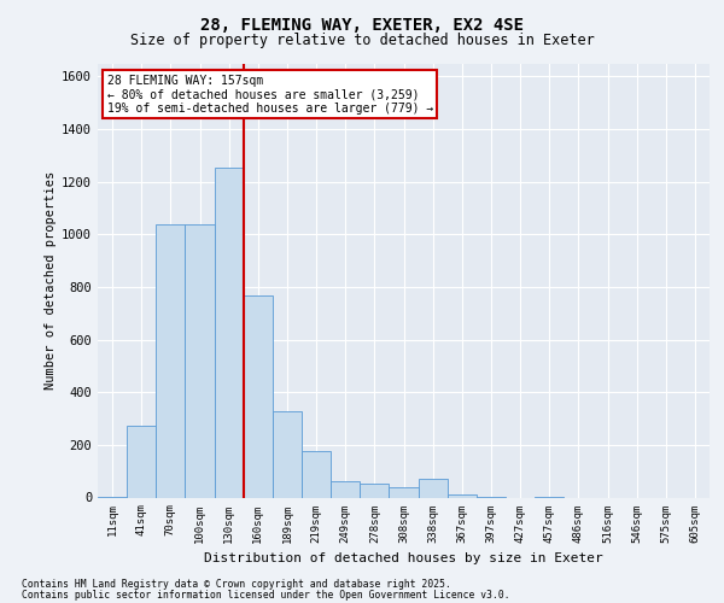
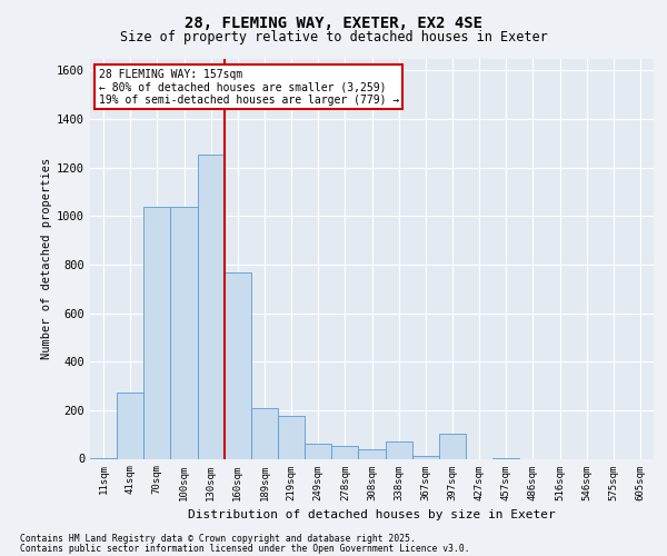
189sqm: 330 -> 210
397sqm: 3 -> 105
